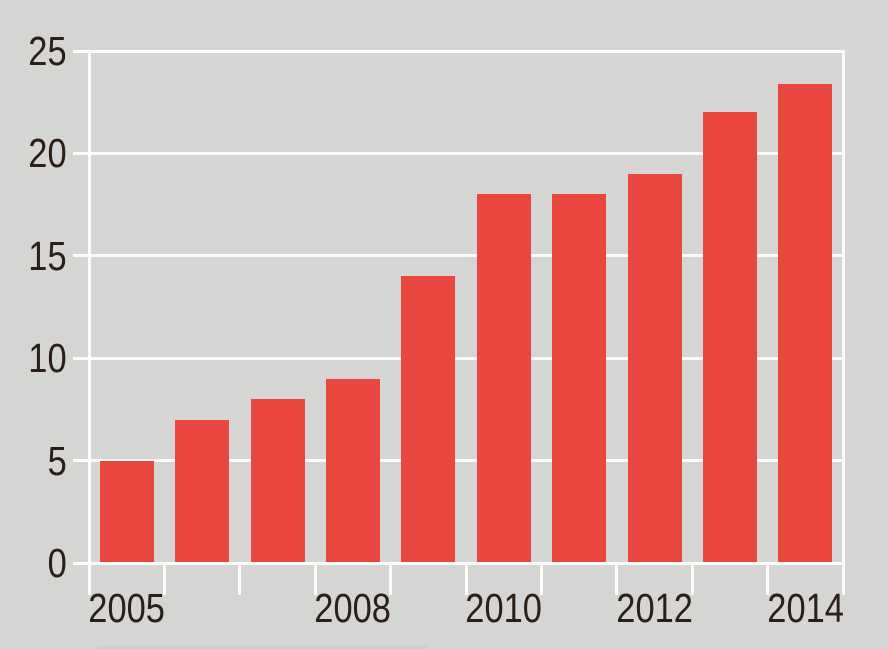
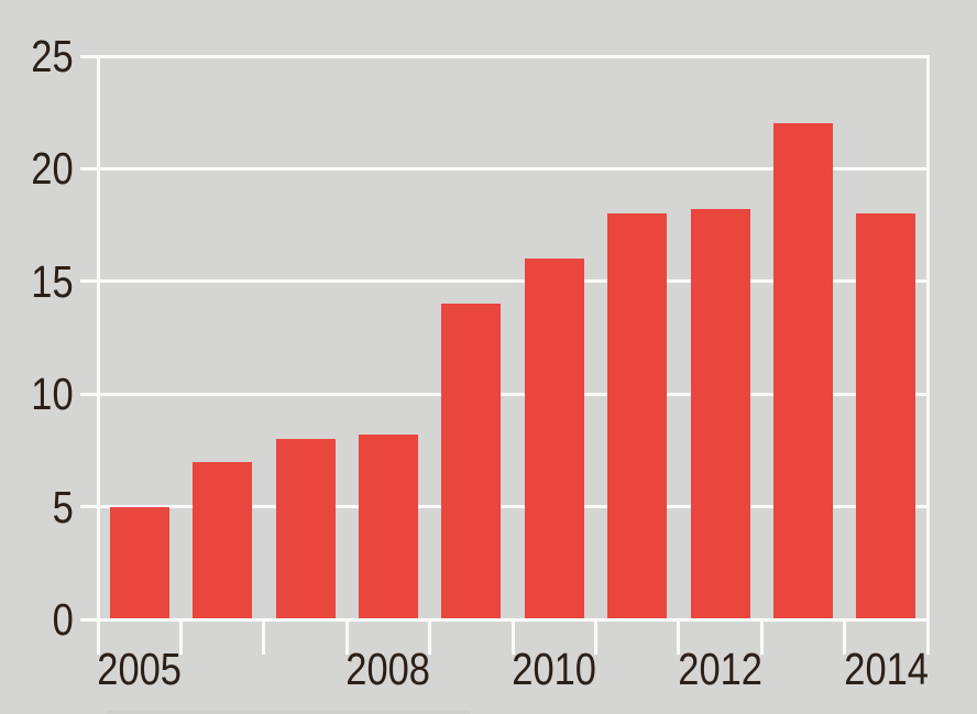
2008: 9.0 -> 8.2
2010: 18.0 -> 16.0
2012: 19.0 -> 18.2
2014: 23.4 -> 18.0
